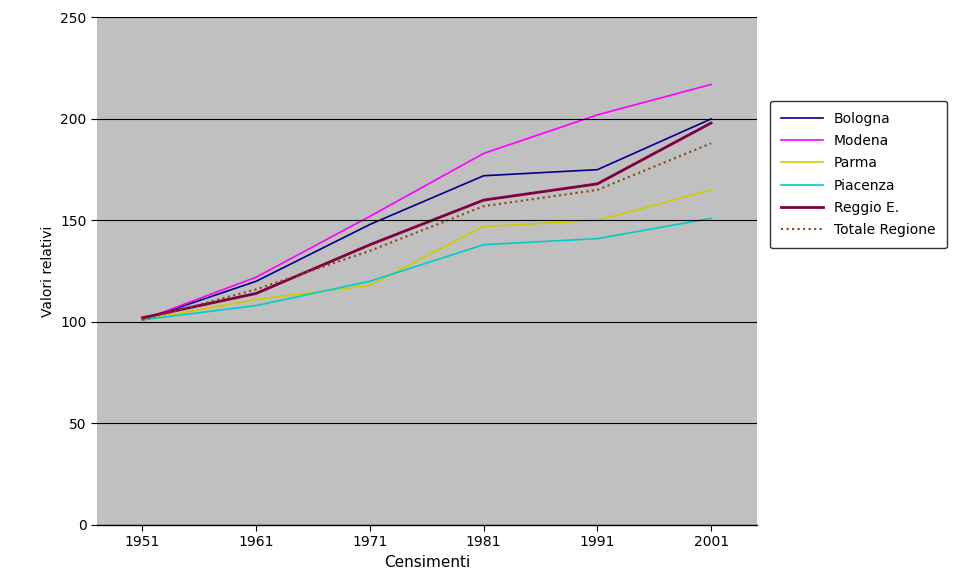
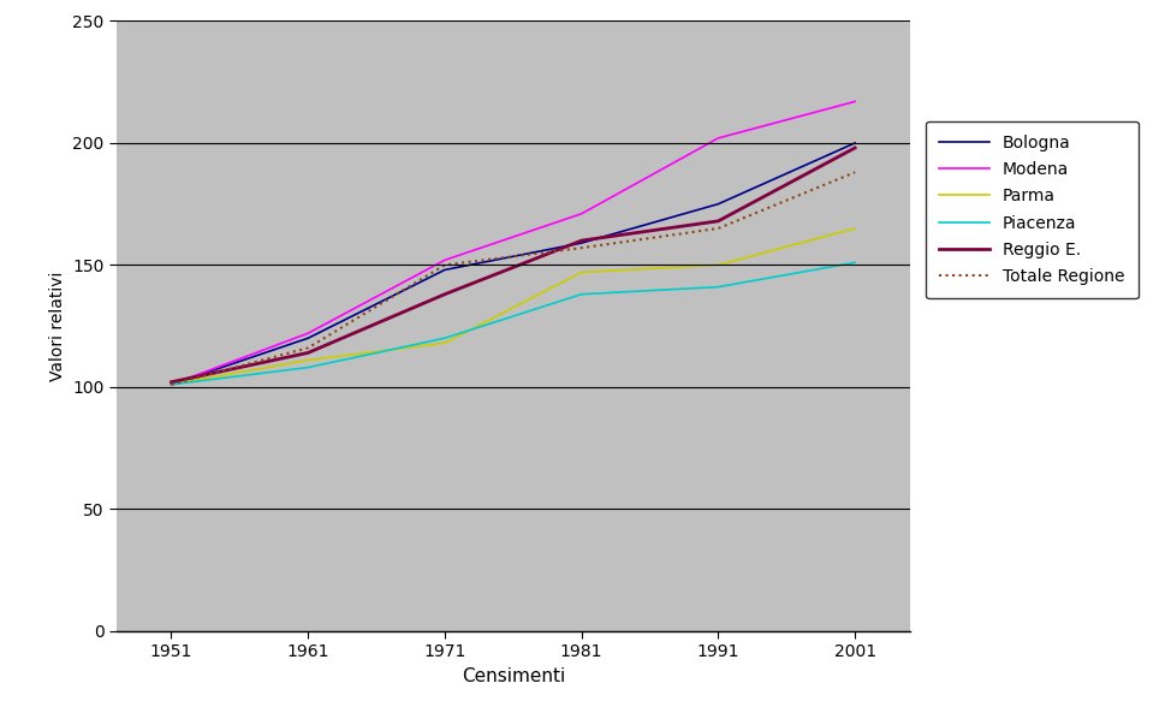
Totale Regione/1971: 135 -> 150
Bologna/1981: 172 -> 159
Modena/1981: 183 -> 171
